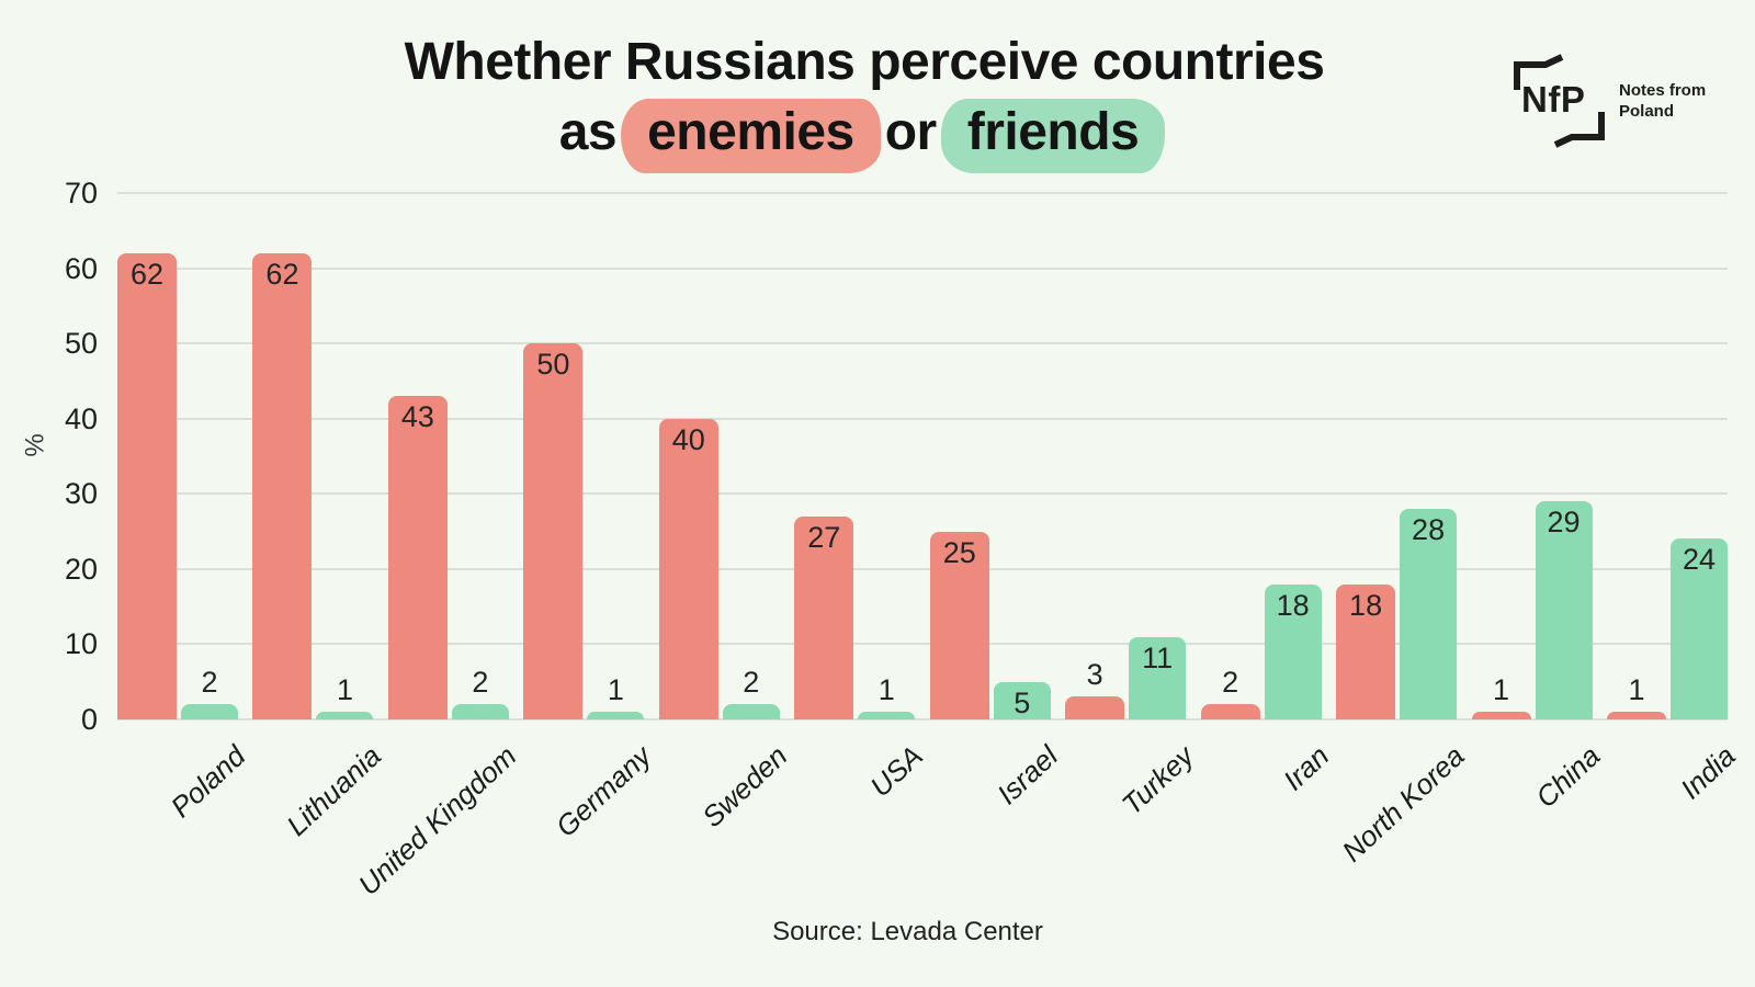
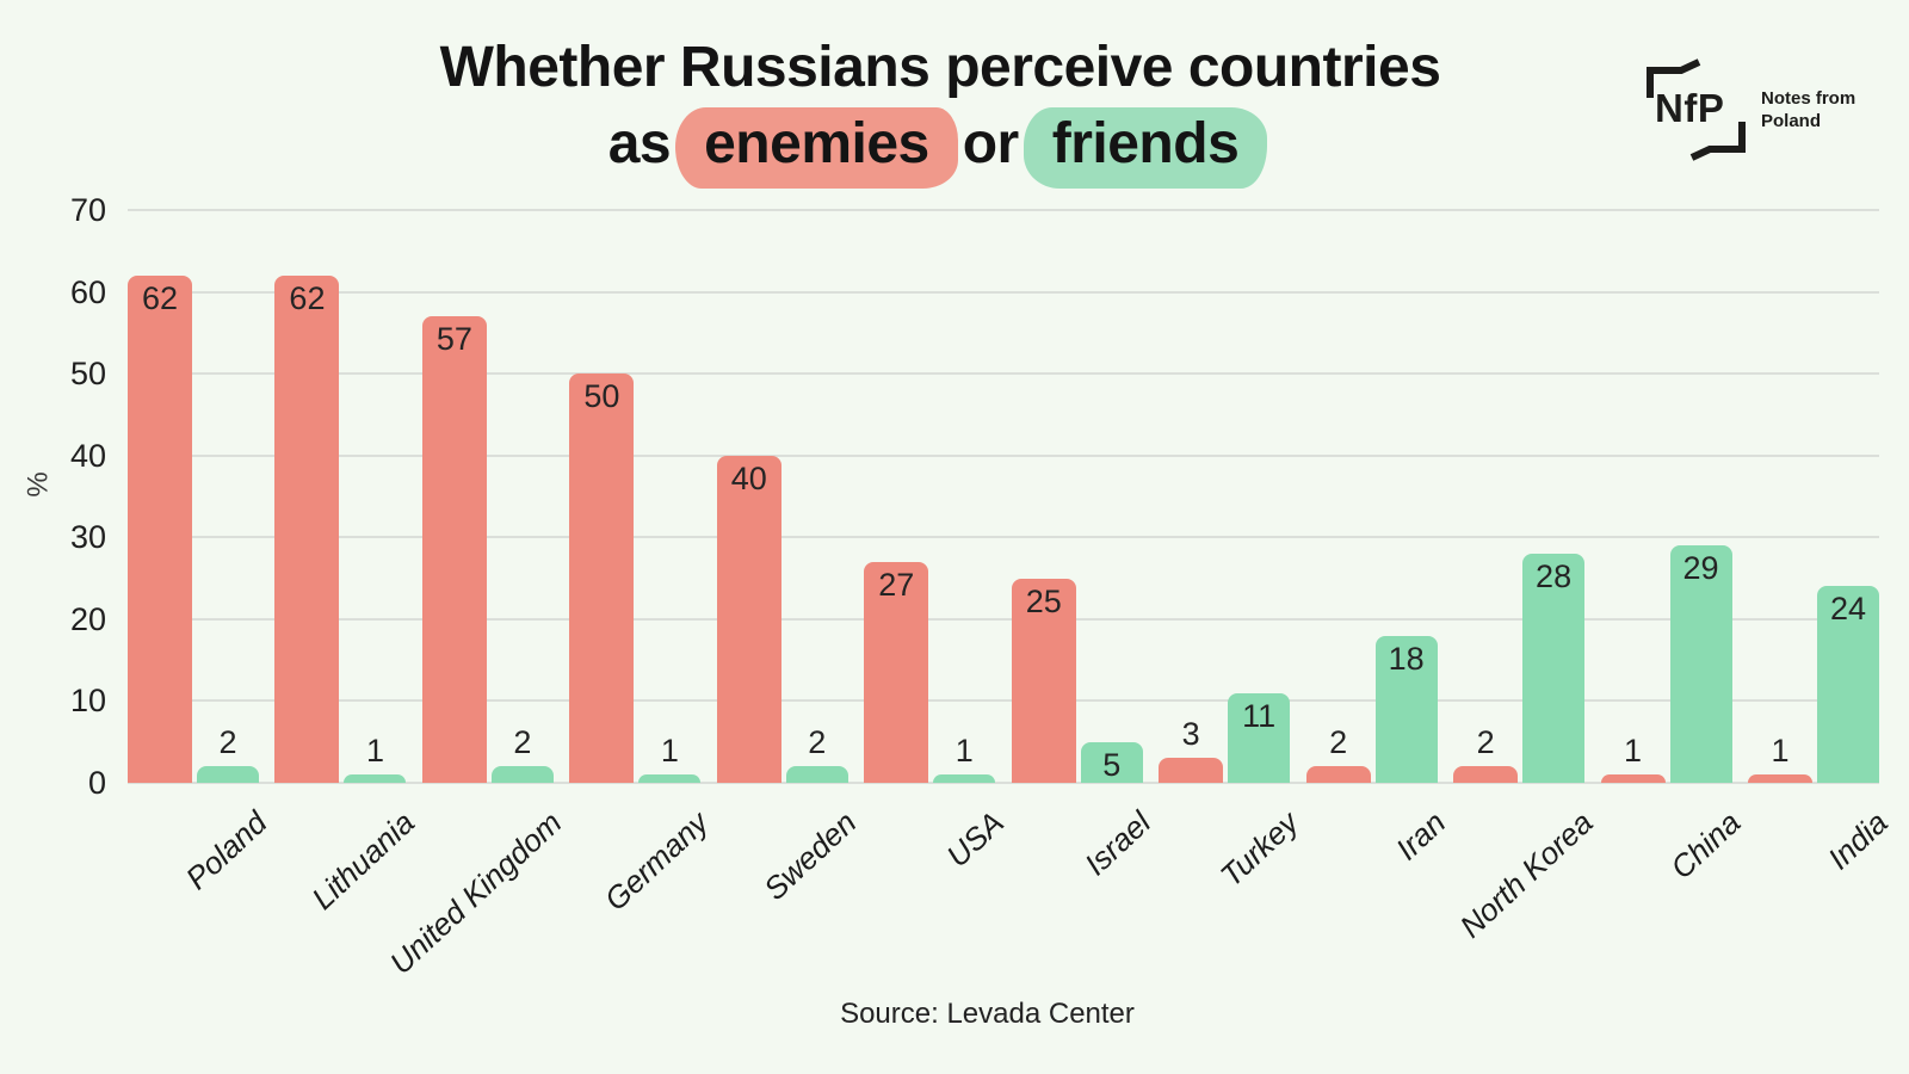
enemies/United Kingdom: 43 -> 57
enemies/North Korea: 18 -> 2
